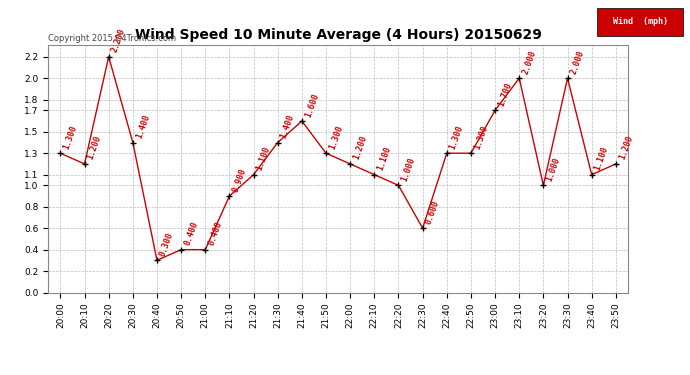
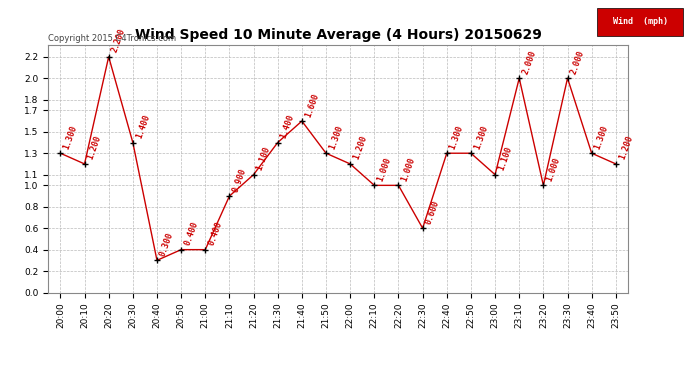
22:10: 1.100 -> 1.000
23:00: 1.700 -> 1.100
23:40: 1.100 -> 1.300
